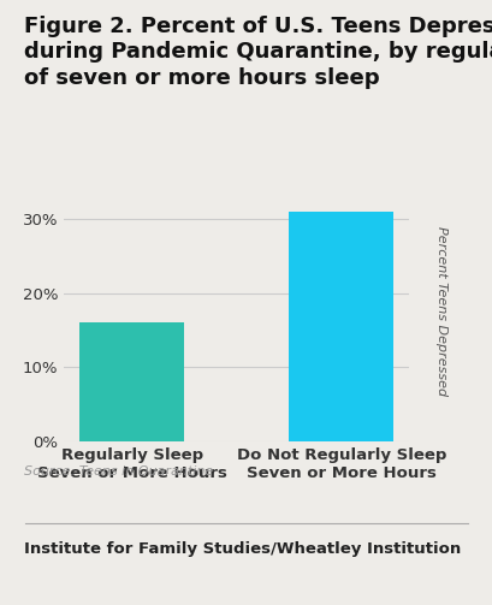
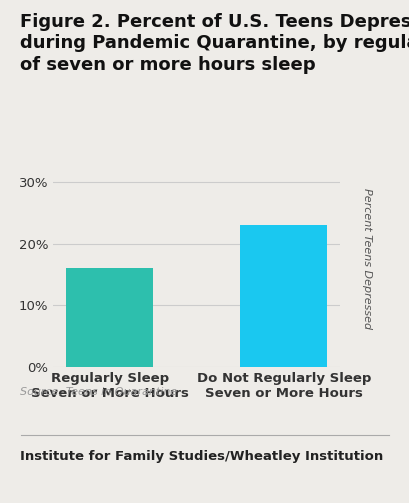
Do Not Regularly Sleep Seven or More Hours: 31% -> 23%
